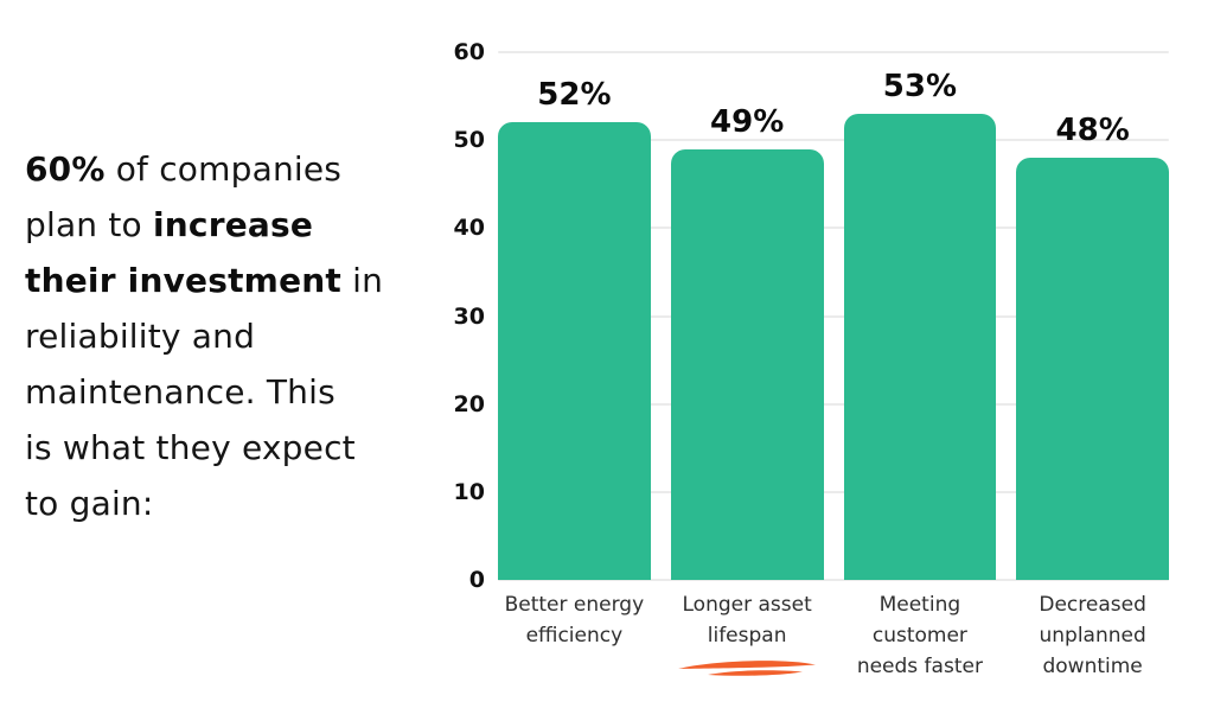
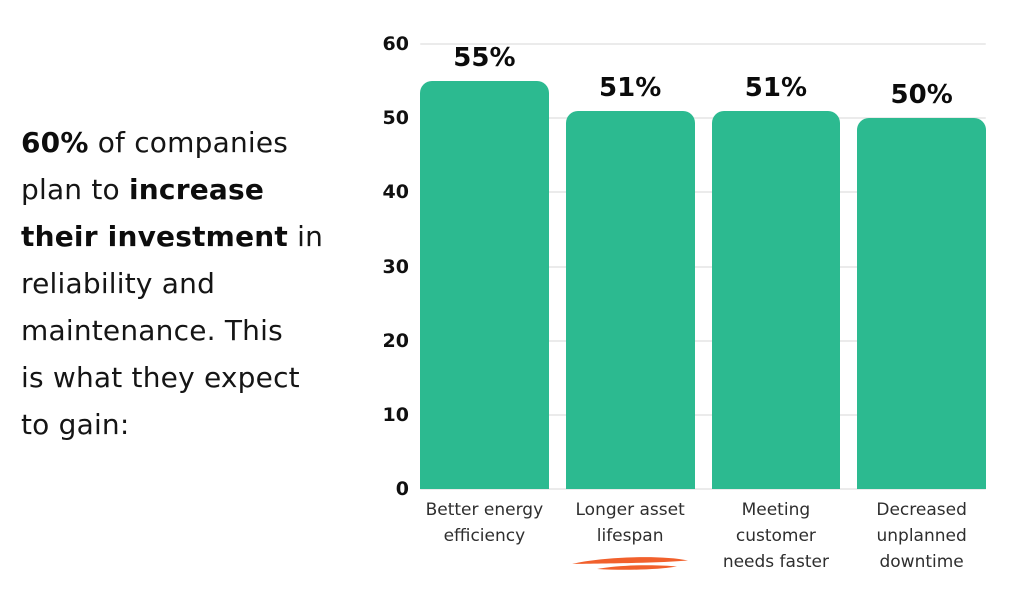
Better energy efficiency: 52% -> 55%
Longer asset lifespan: 49% -> 51%
Meeting customer needs faster: 53% -> 51%
Decreased unplanned downtime: 48% -> 50%
